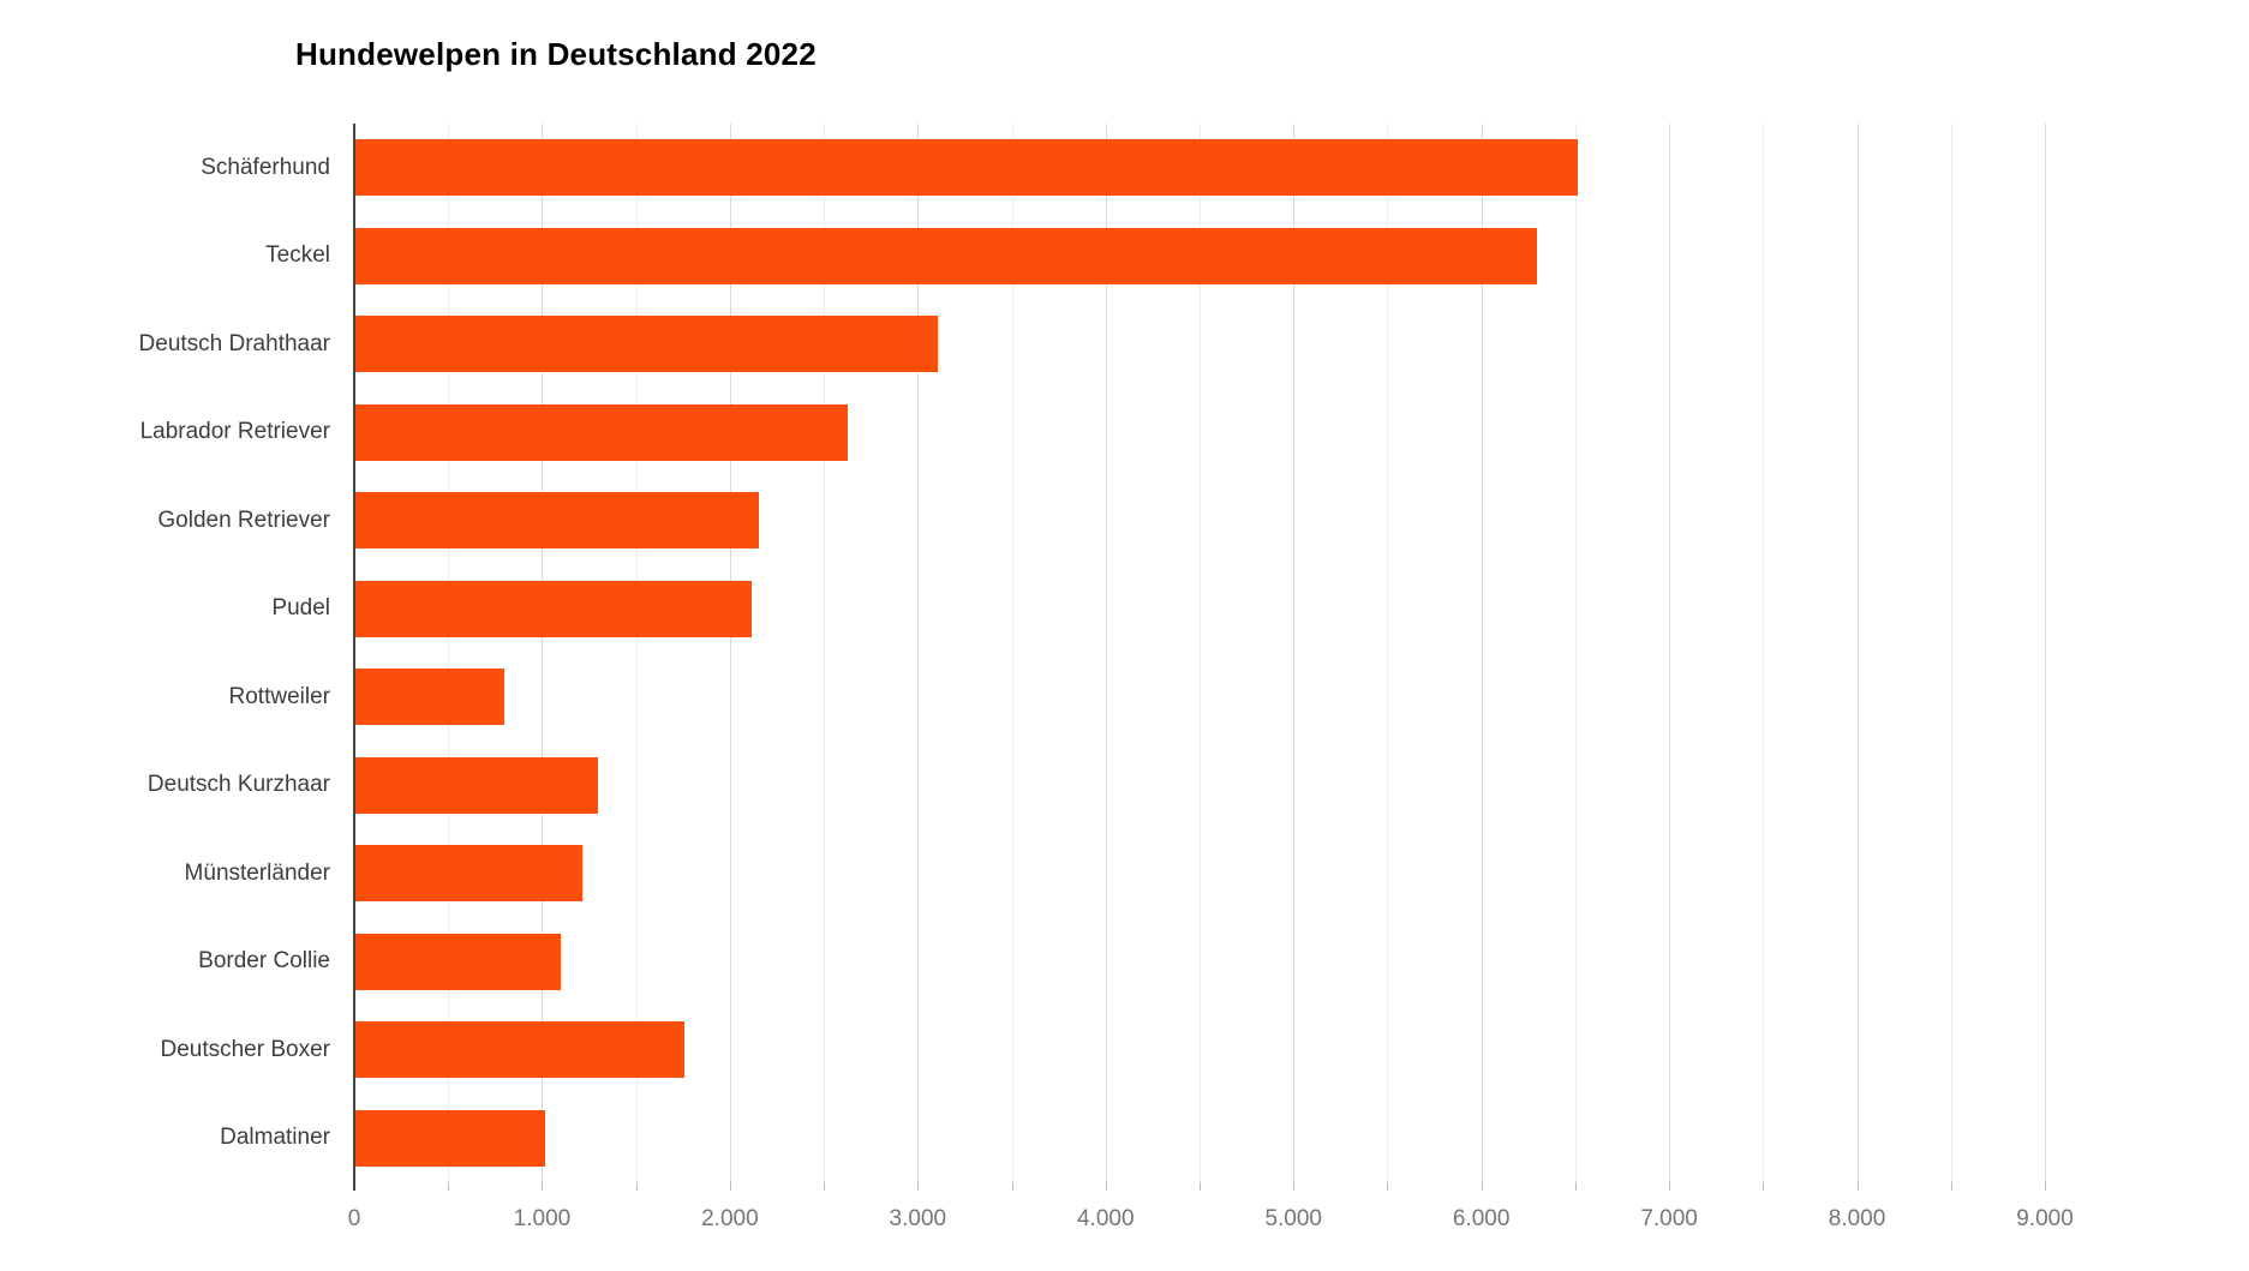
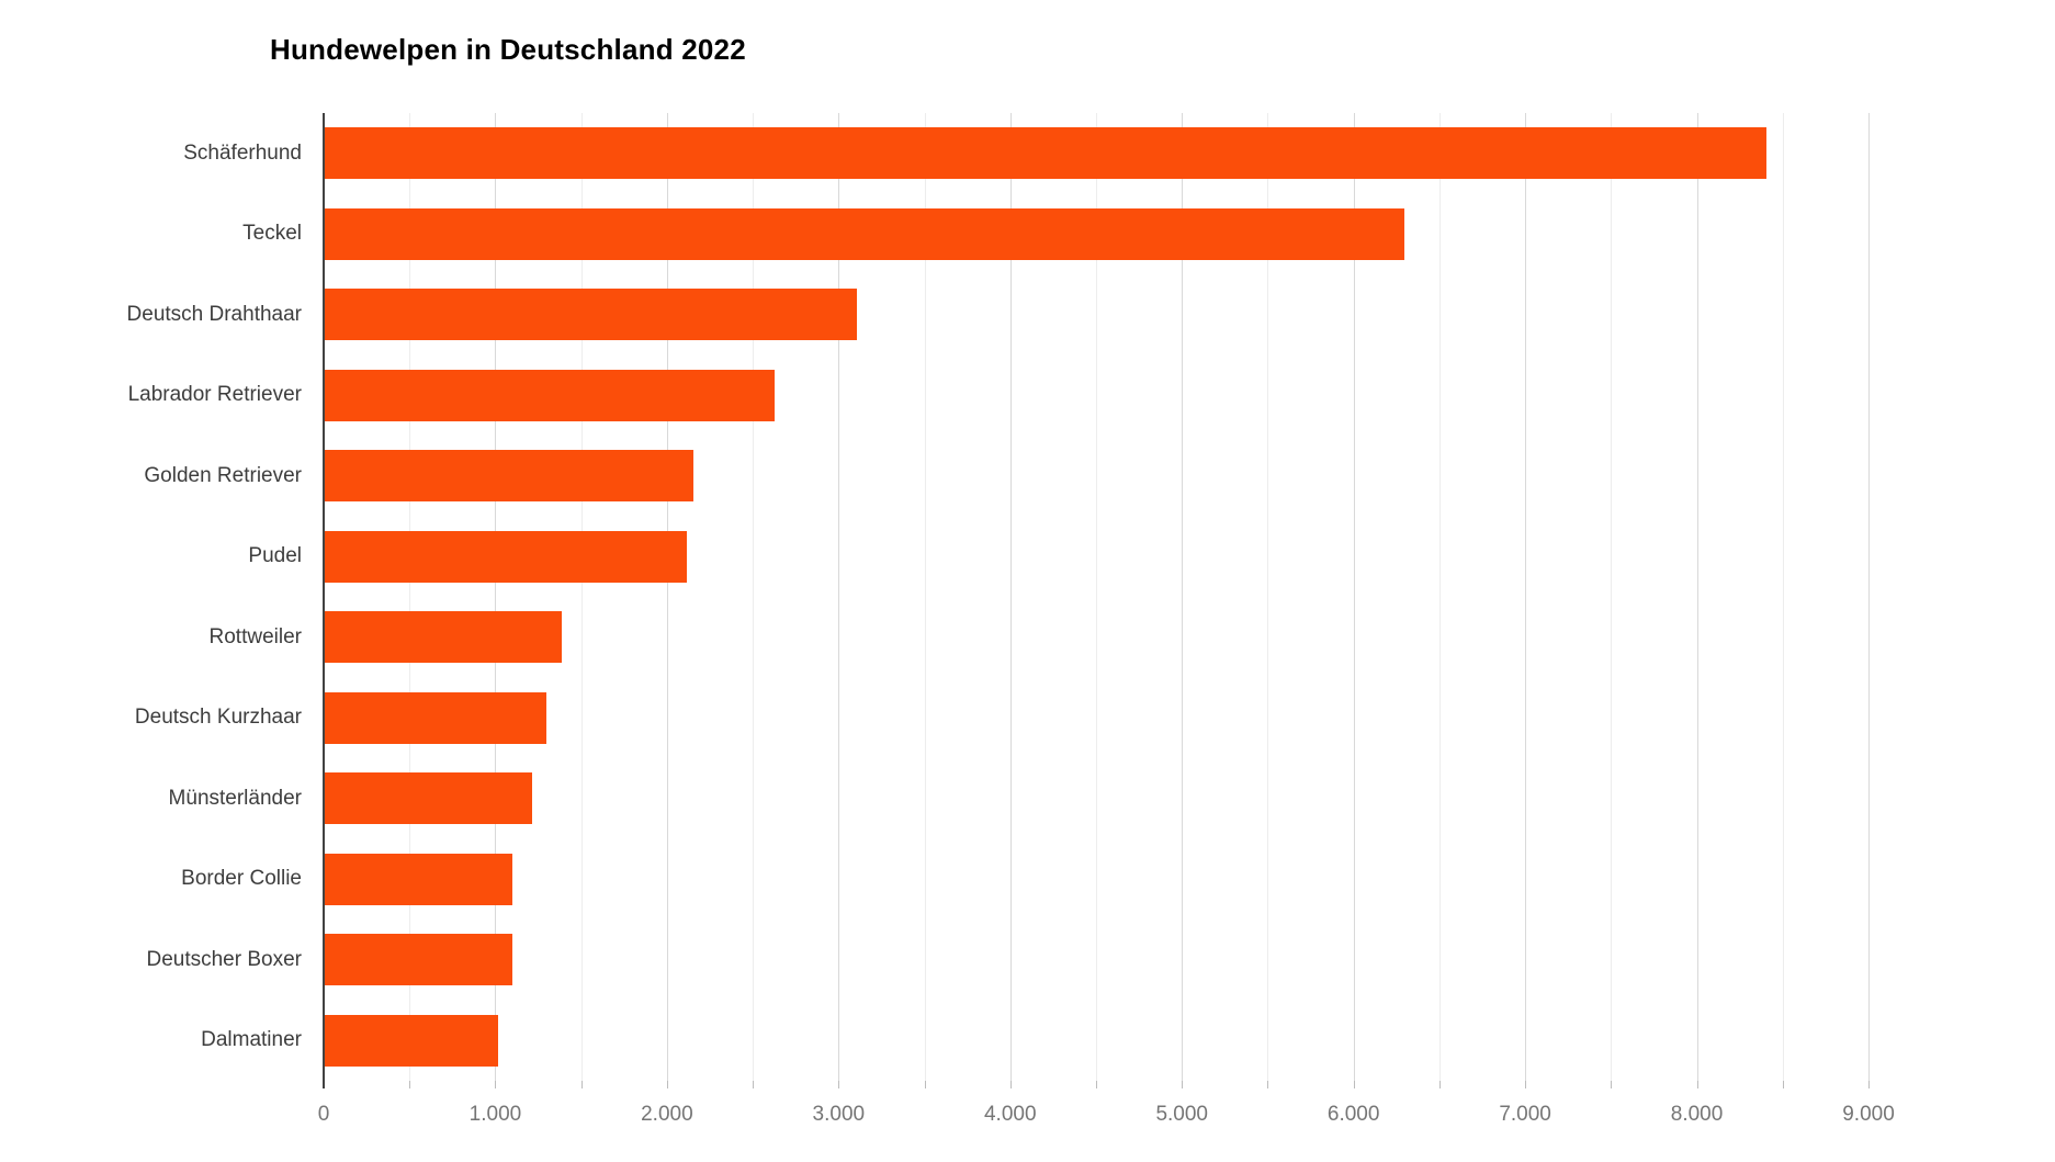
Schäferhund: 6510 -> 8400
Rottweiler: 790 -> 1380
Deutscher Boxer: 1750 -> 1090
